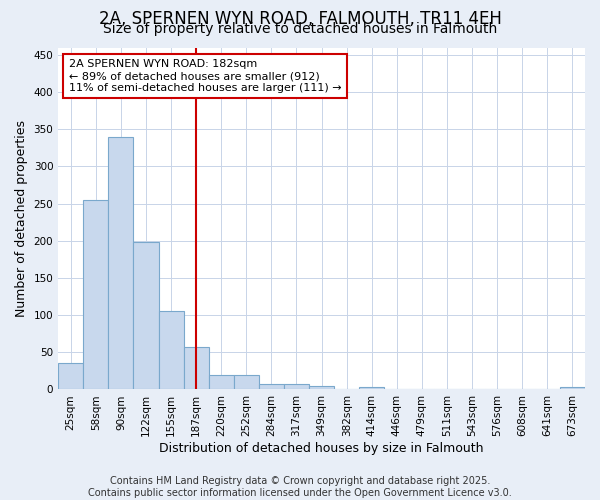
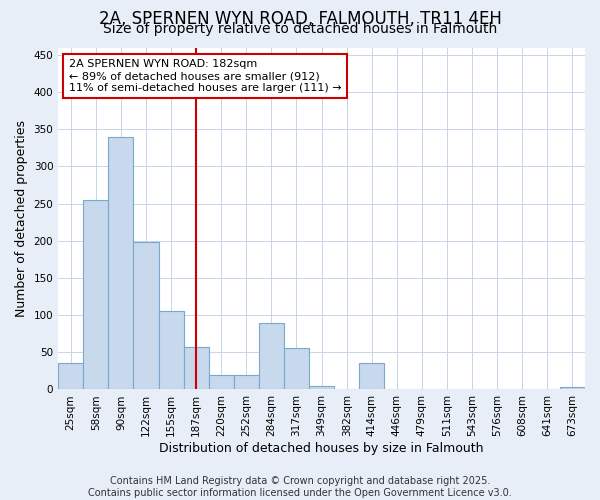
284sqm: 8 -> 90
317sqm: 8 -> 56
414sqm: 3 -> 36
